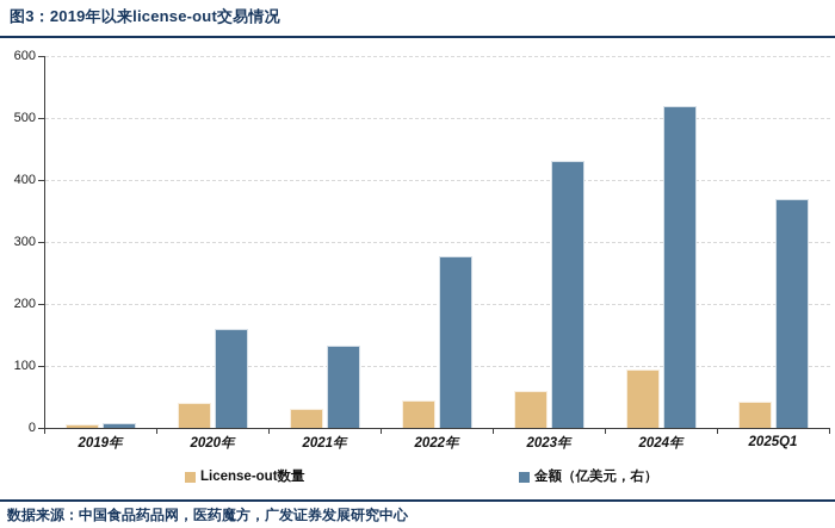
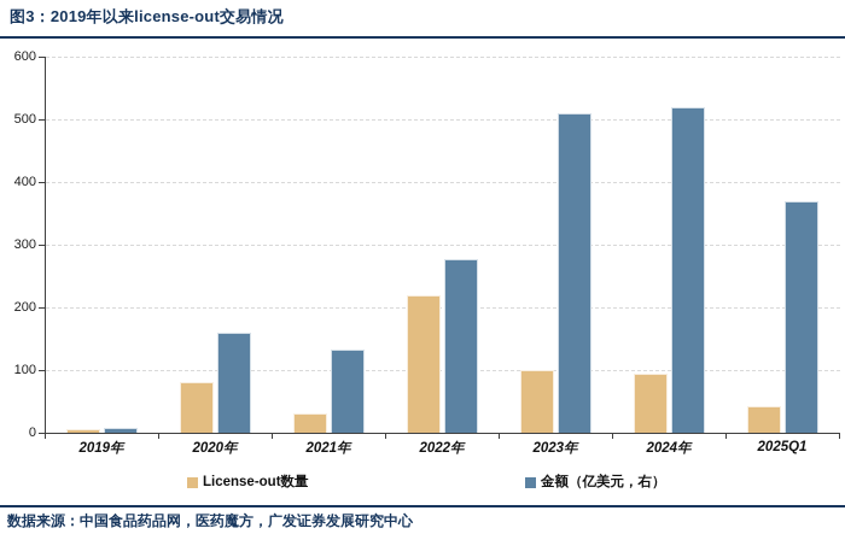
License-out数量/2020年: 40 -> 80
License-out数量/2022年: 40 -> 220
License-out数量/2023年: 60 -> 100
金额（亿美元，右）/2023年: 430 -> 510
